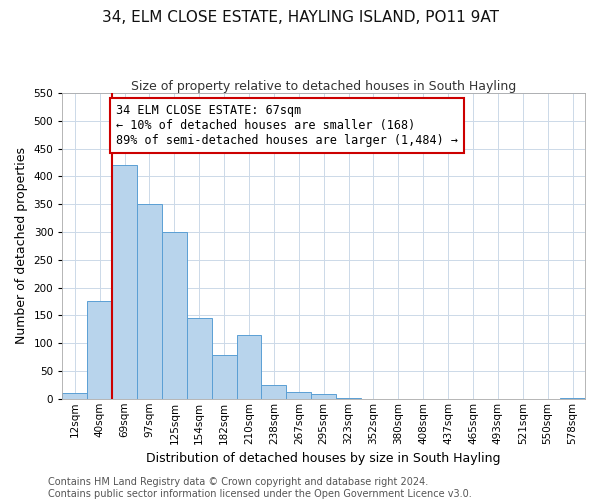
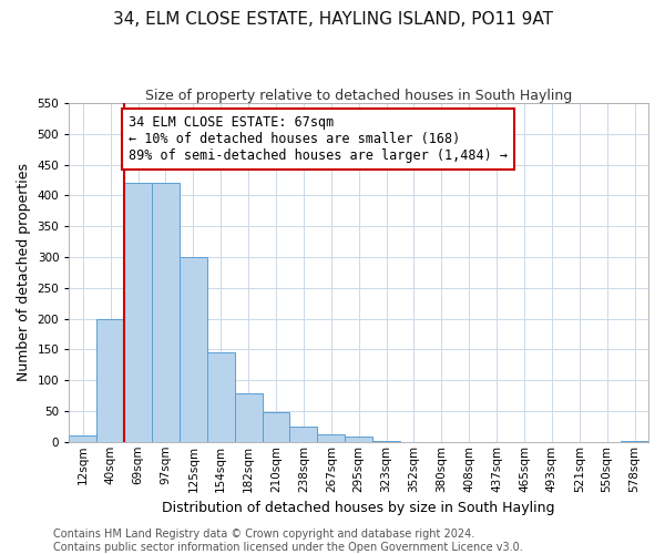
40sqm: 176 -> 200
97sqm: 350 -> 420
210sqm: 114 -> 48
